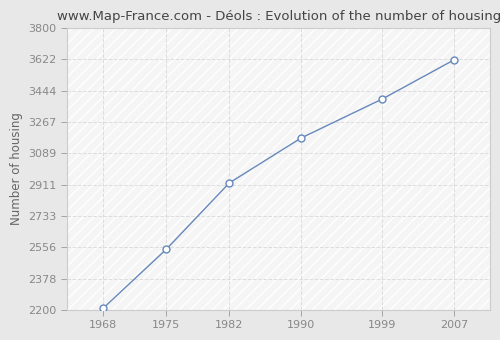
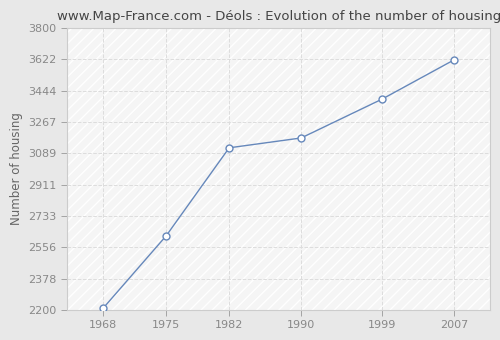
1975: 2540 -> 2620
1982: 2920 -> 3120
